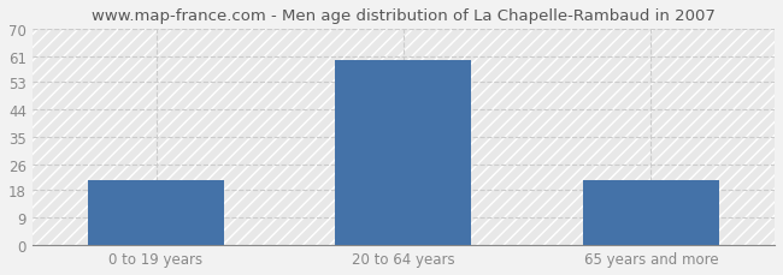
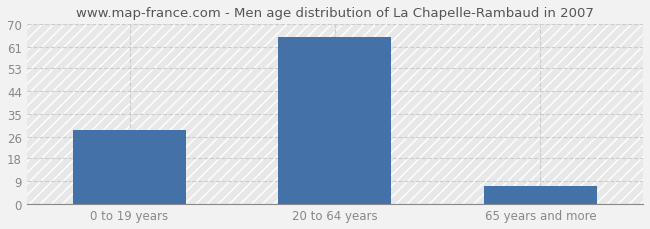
0 to 19 years: 21 -> 29
20 to 64 years: 60 -> 65
65 years and more: 21 -> 7
